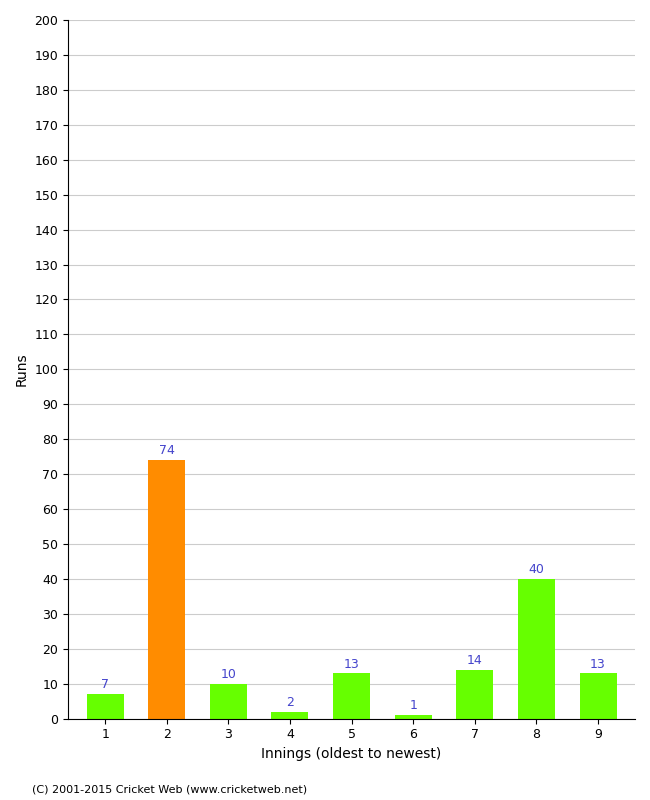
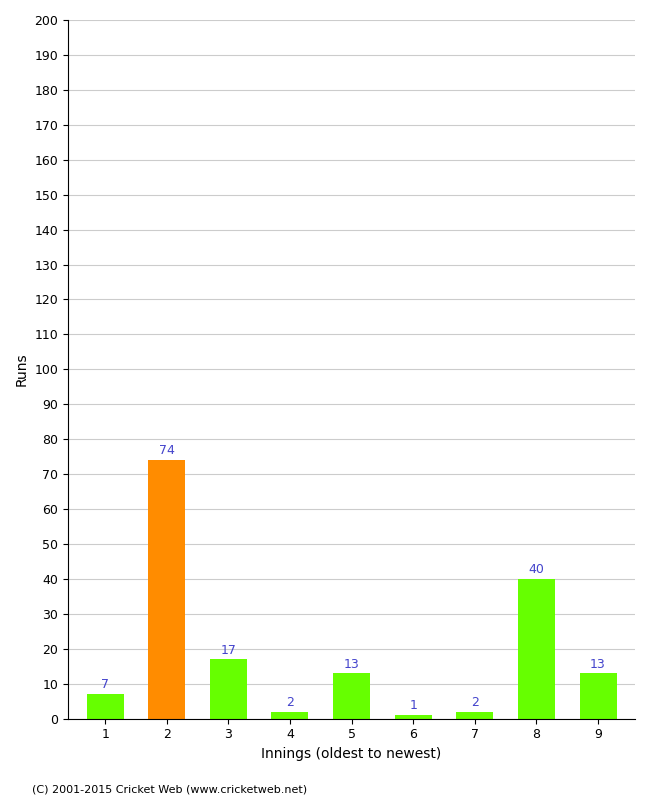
3: 10 -> 17
7: 14 -> 2
